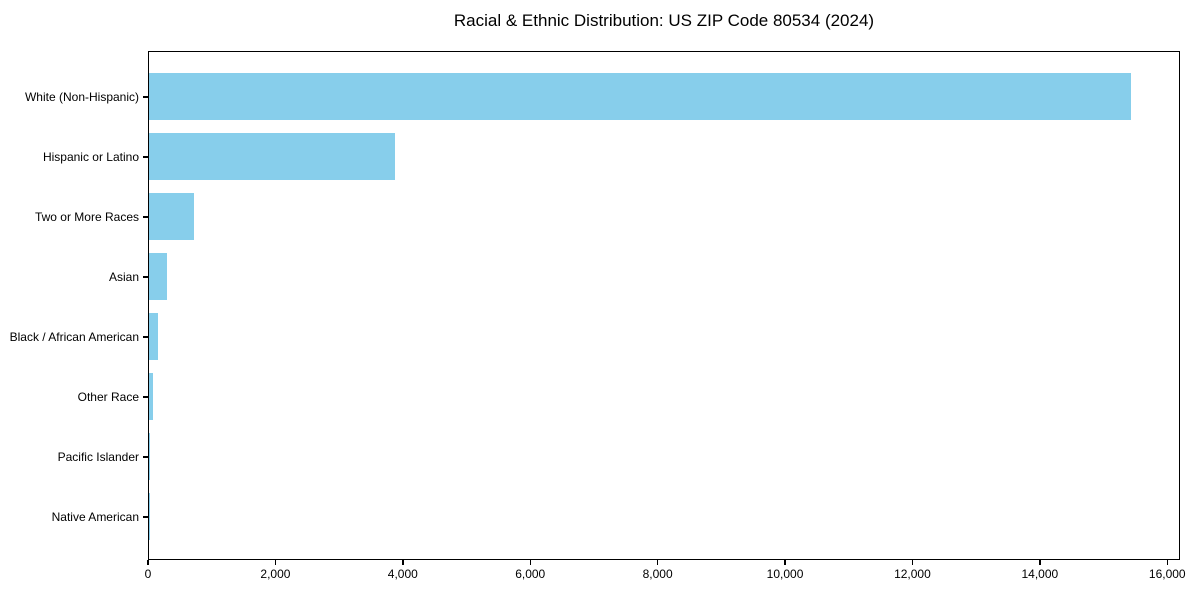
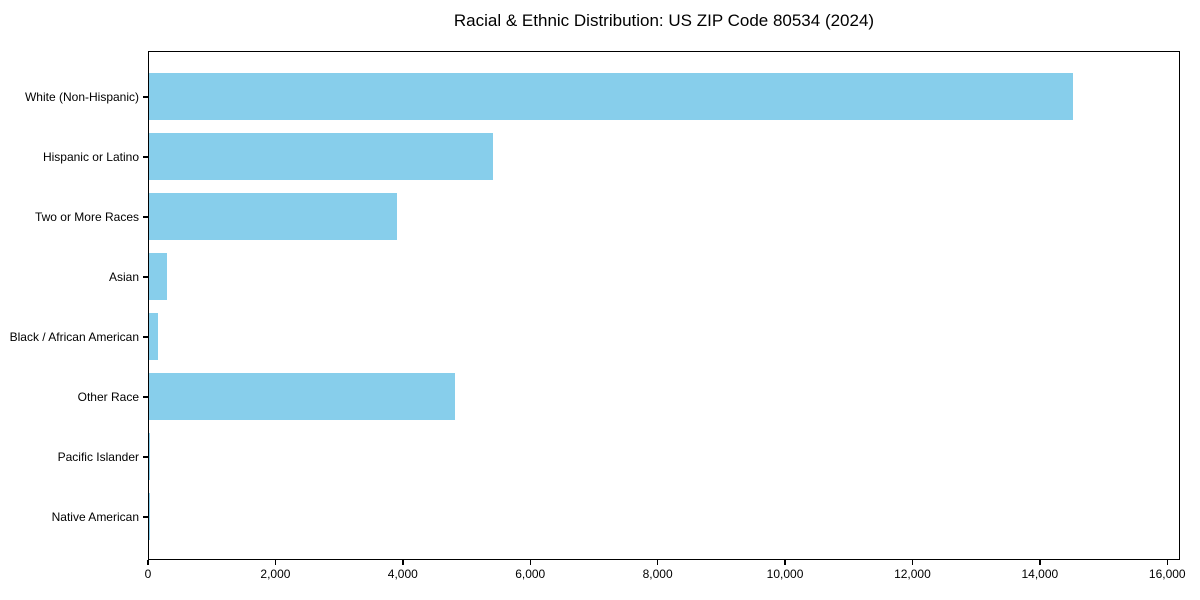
White (Non-Hispanic): 15400 -> 14500
Hispanic or Latino: 3900 -> 5400
Two or More Races: 700 -> 3900
Other Race: 100 -> 4800
